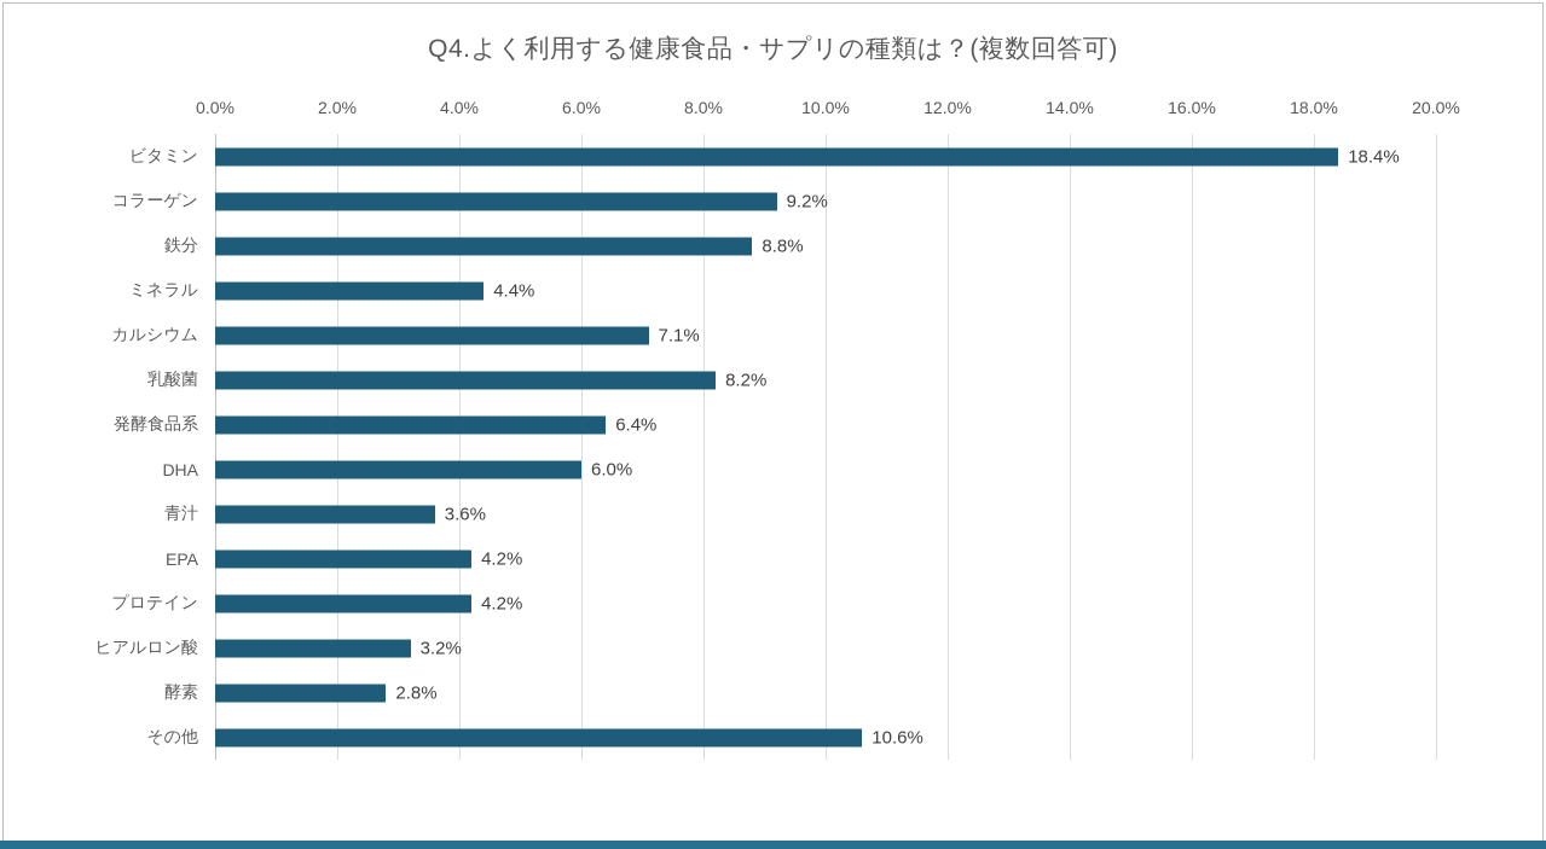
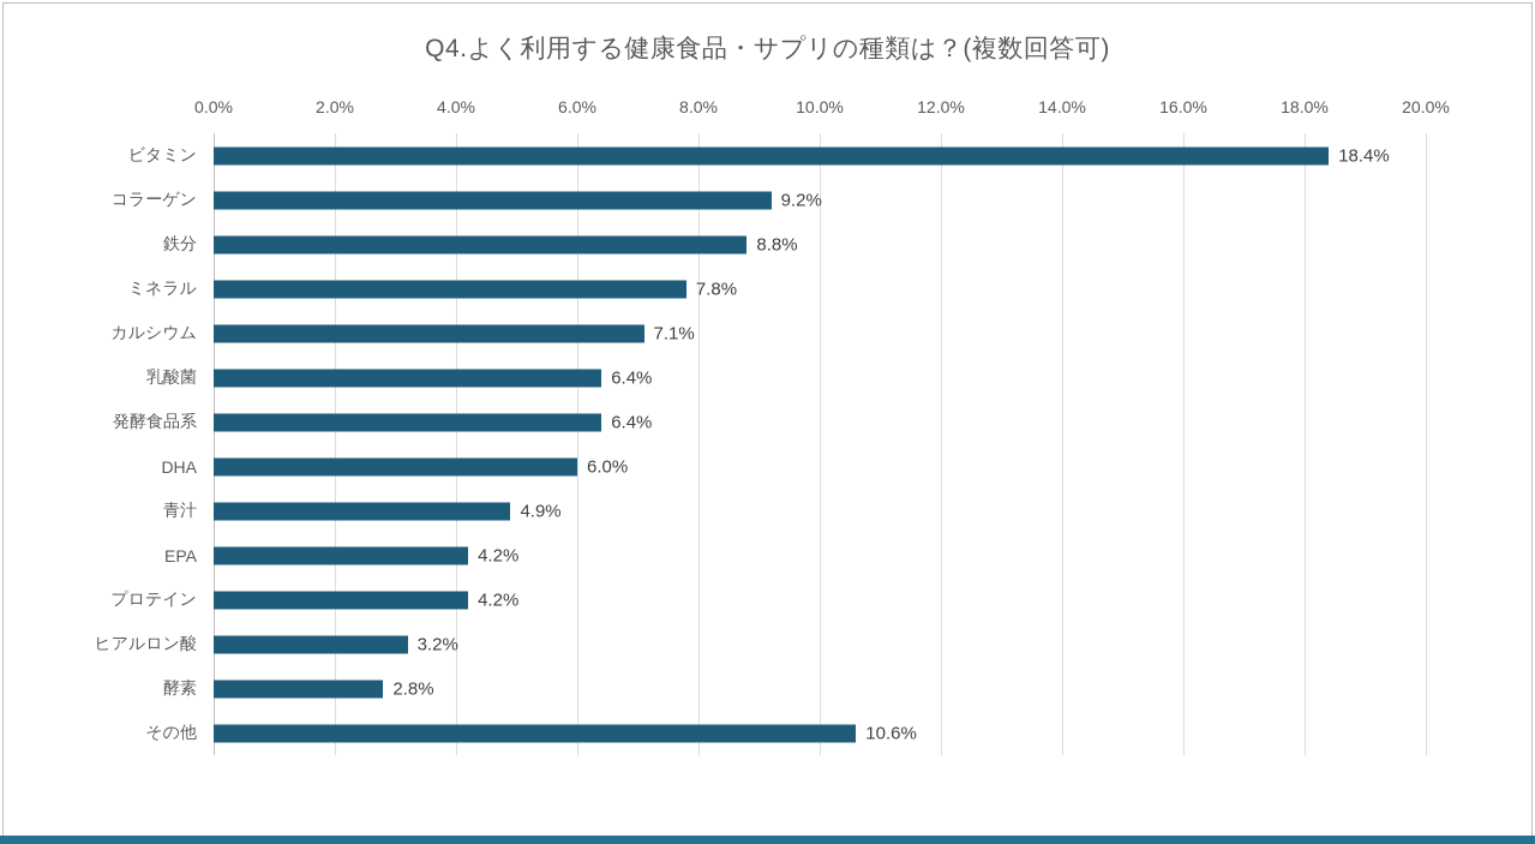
ミネラル: 4.4% -> 7.8%
乳酸菌: 8.2% -> 6.4%
青汁: 3.6% -> 4.9%
